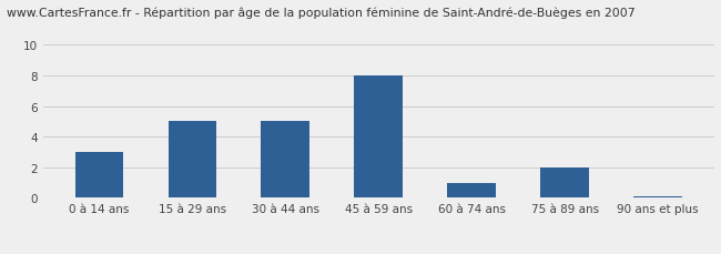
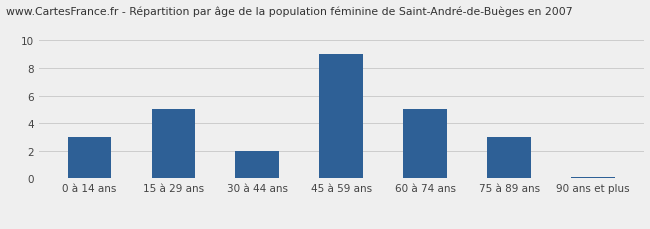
30 à 44 ans: 5.0 -> 2.0
45 à 59 ans: 8.0 -> 9.0
60 à 74 ans: 1.0 -> 5.0
75 à 89 ans: 2.0 -> 3.0
